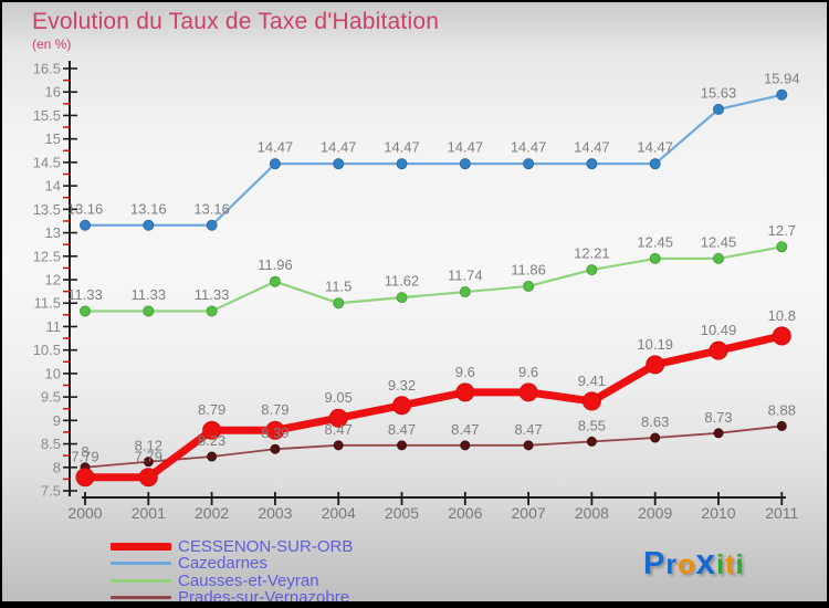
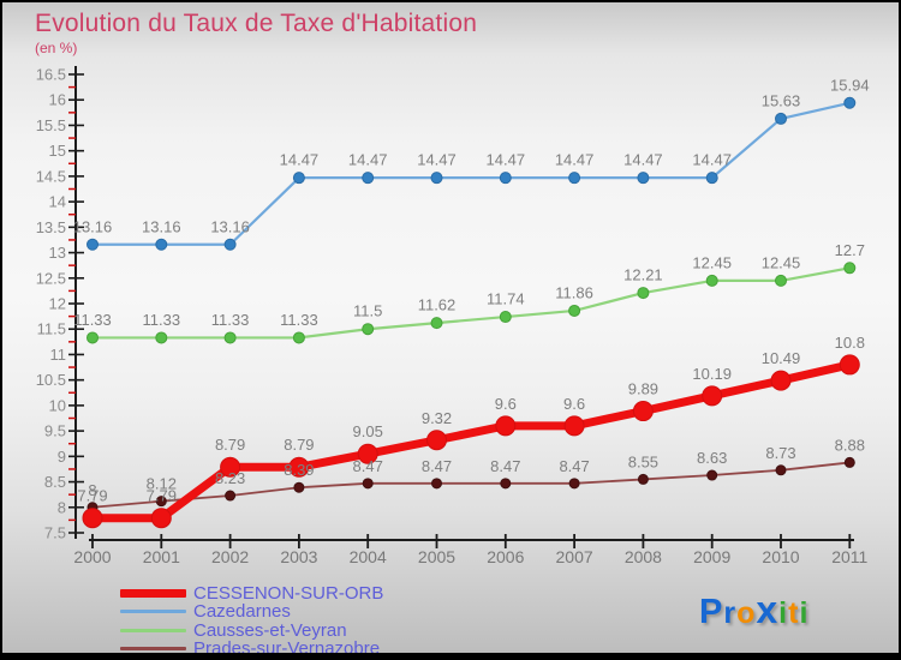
Causses-et-Veyran/2003: 11.96 -> 11.33
CESSENON-SUR-ORB/2008: 9.41 -> 9.89
